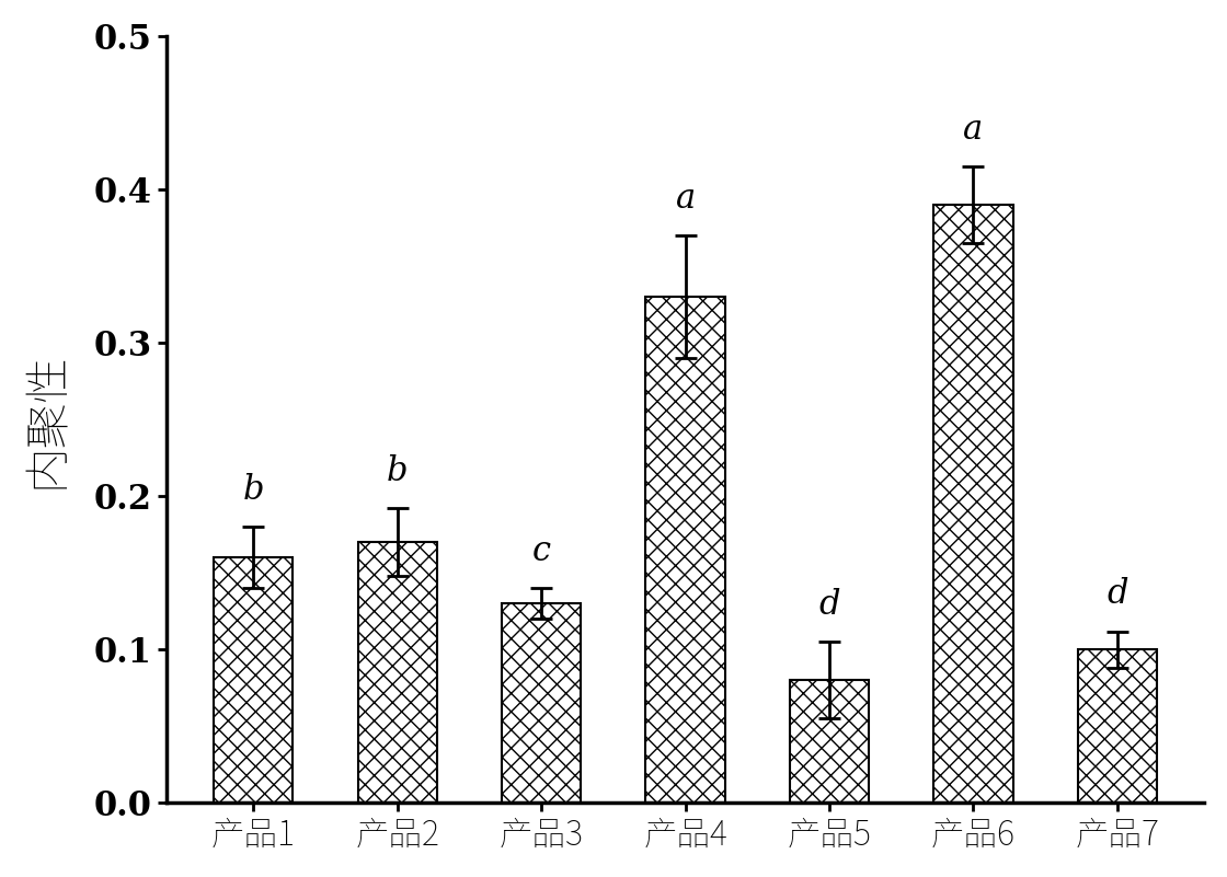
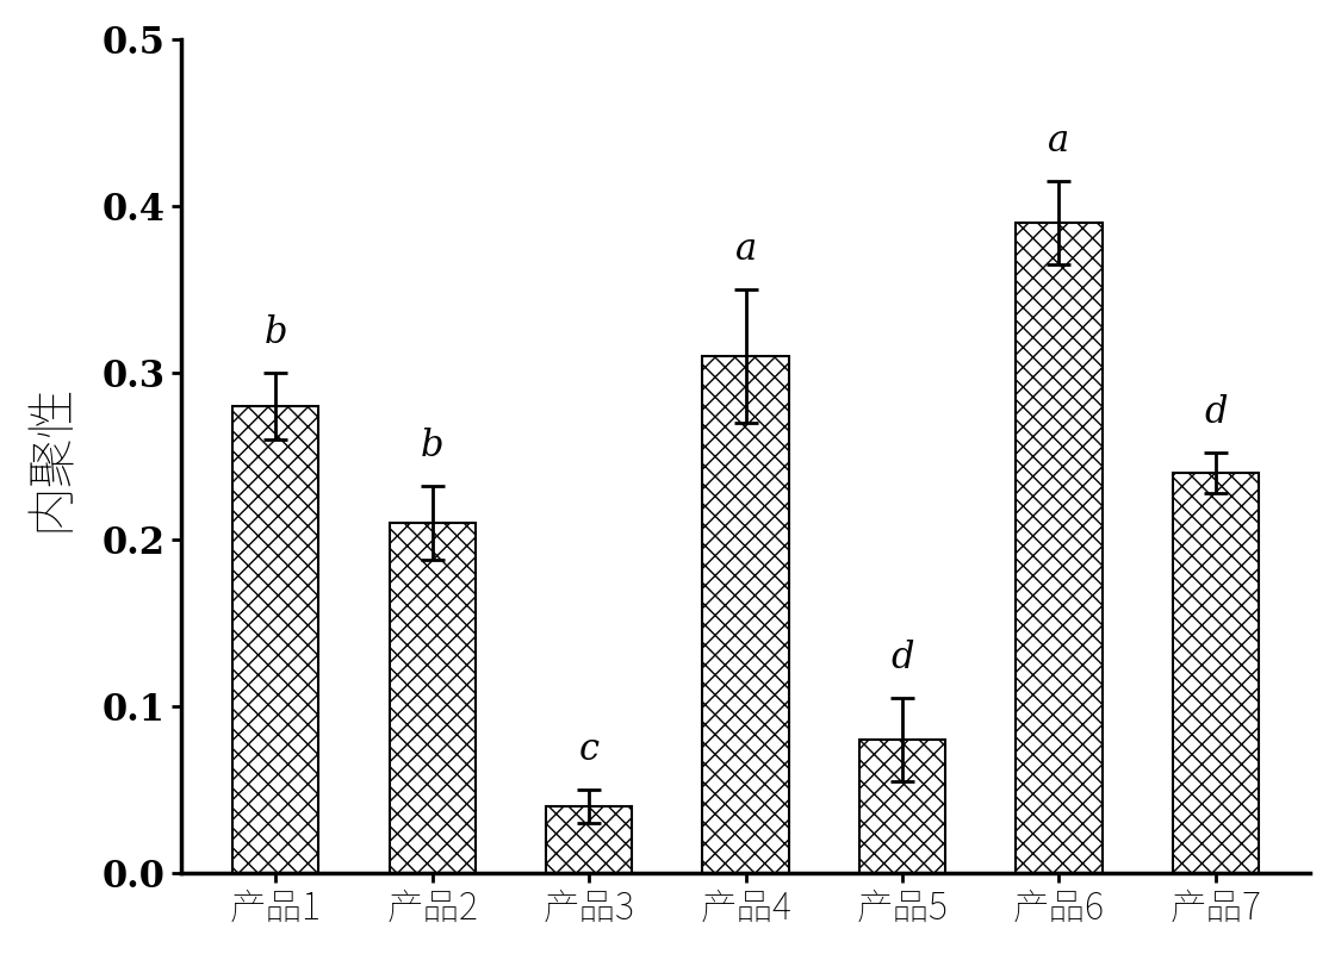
产品1: 0.16 -> 0.28
产品2: 0.17 -> 0.21
产品3: 0.13 -> 0.04
产品4: 0.33 -> 0.31
产品7: 0.10 -> 0.24
